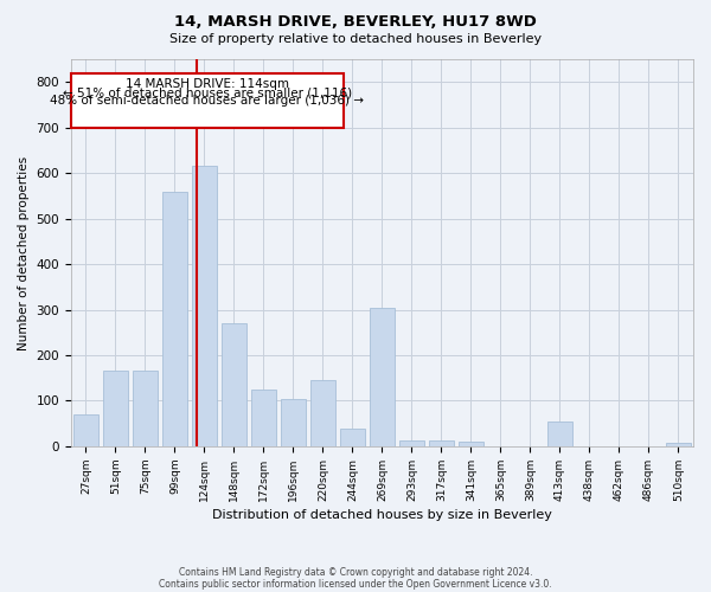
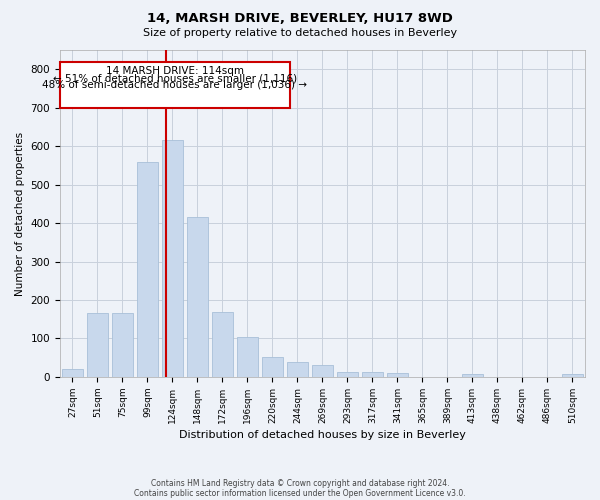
27sqm: 70 -> 20
148sqm: 270 -> 415
172sqm: 125 -> 170
220sqm: 145 -> 52
269sqm: 305 -> 30
413sqm: 55 -> 8
